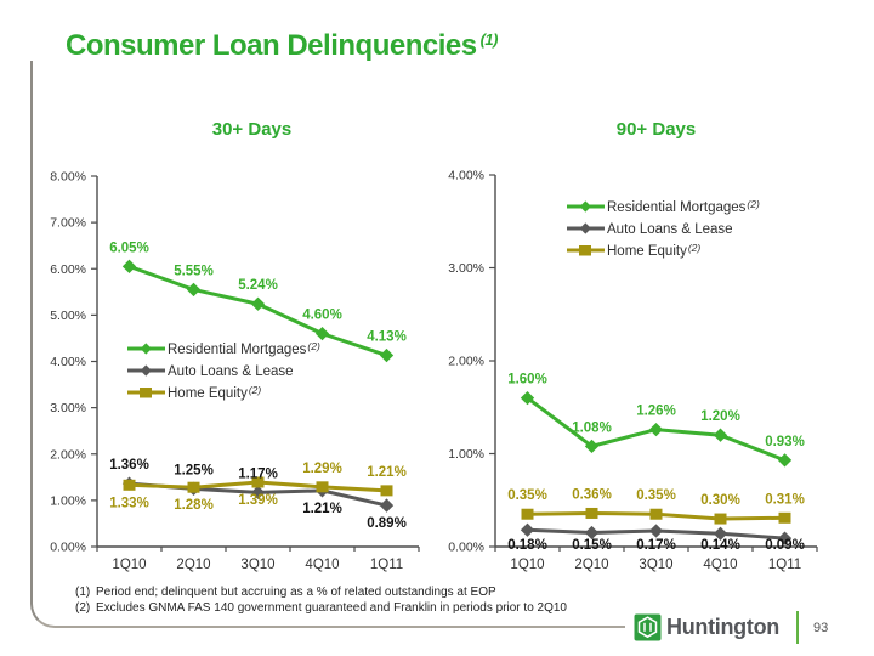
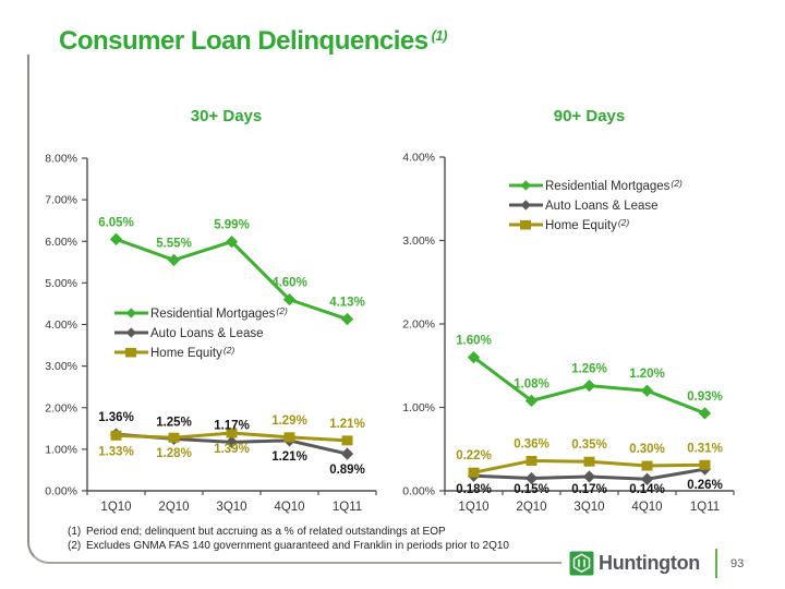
30+ Days/Residential Mortgages/3Q10: 5.24% -> 5.99%
90+ Days/Home Equity/1Q10: 0.35% -> 0.22%
90+ Days/Auto Loans & Lease/1Q11: 0.09% -> 0.26%
